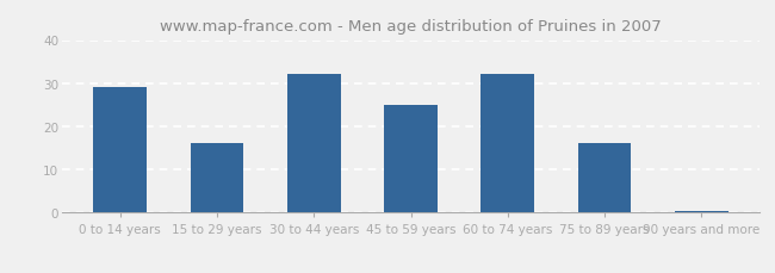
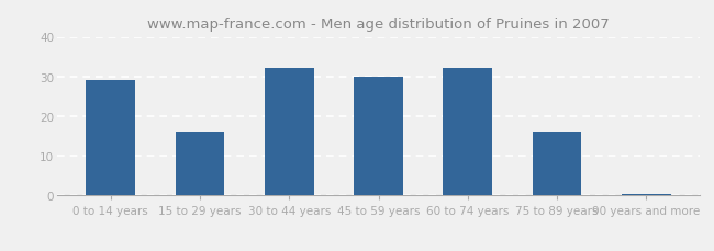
45 to 59 years: 25.0 -> 30.0
